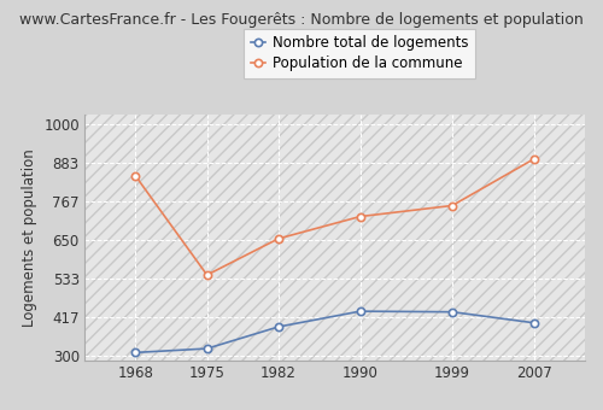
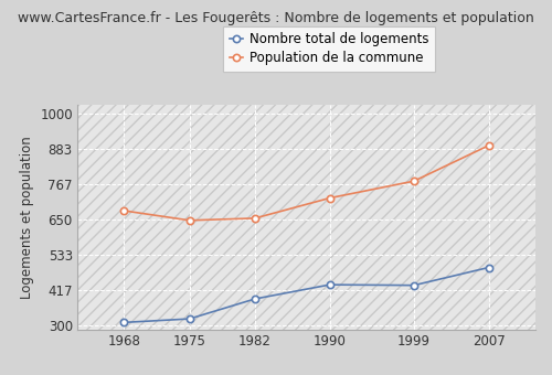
Population de la commune/1968: 845 -> 680
Population de la commune/1975: 545 -> 648
Population de la commune/1999: 755 -> 778
Nombre total de logements/2007: 400 -> 492
